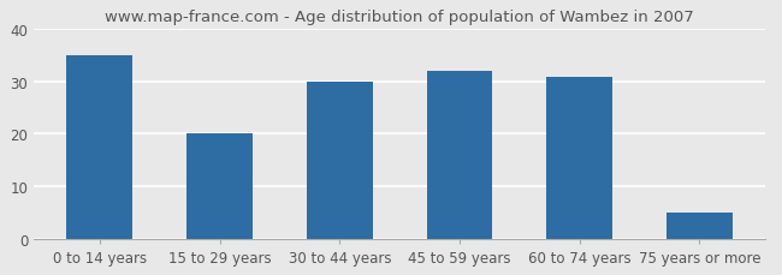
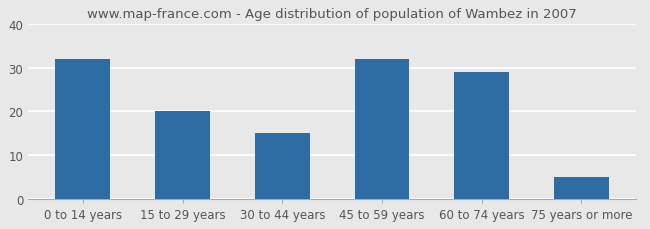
0 to 14 years: 35 -> 32
30 to 44 years: 30 -> 15
60 to 74 years: 31 -> 29
